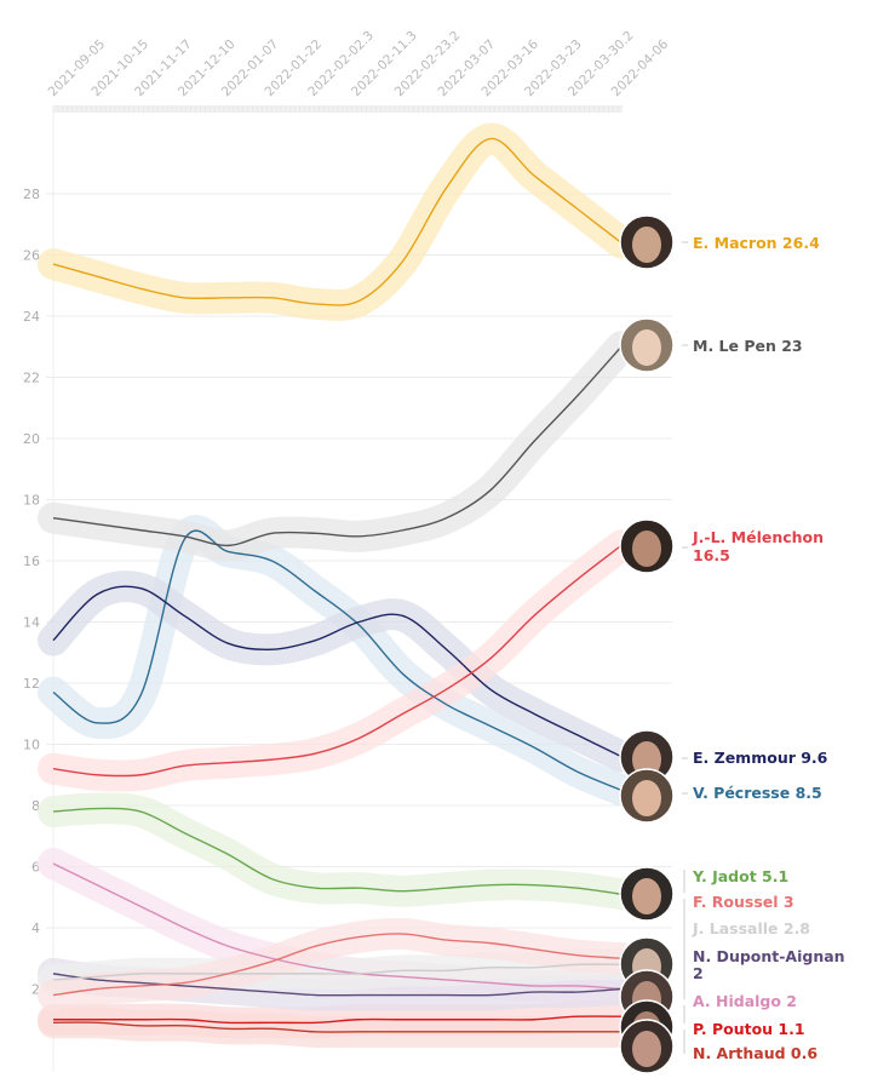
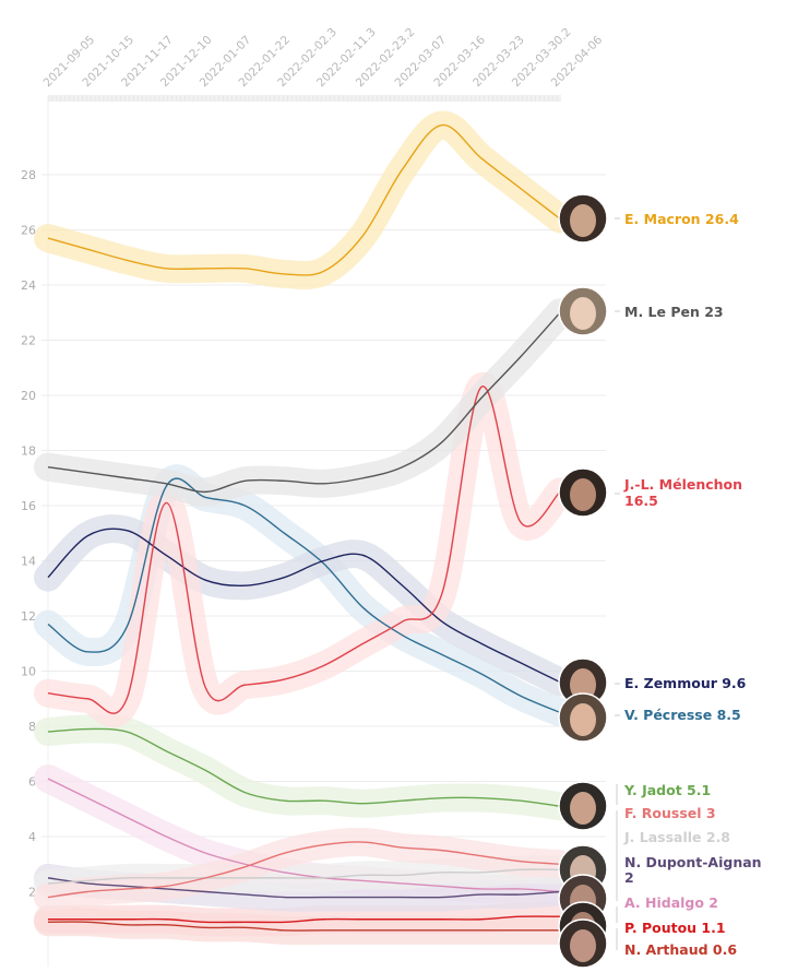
J.-L. Mélenchon/2021-12-10: 9.3 -> 16.1
J.-L. Mélenchon/2022-03-23: 14.2 -> 20.3
